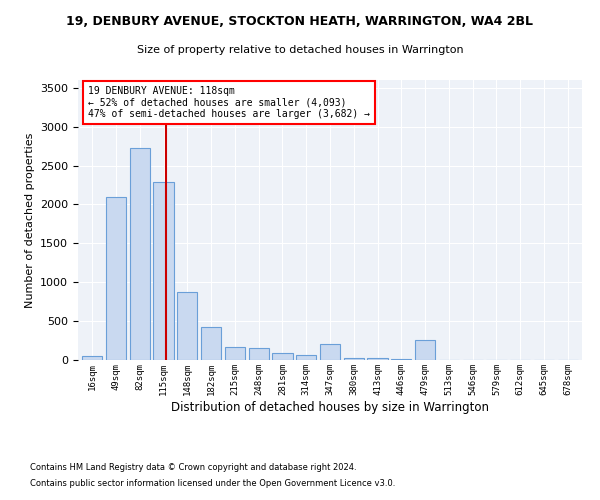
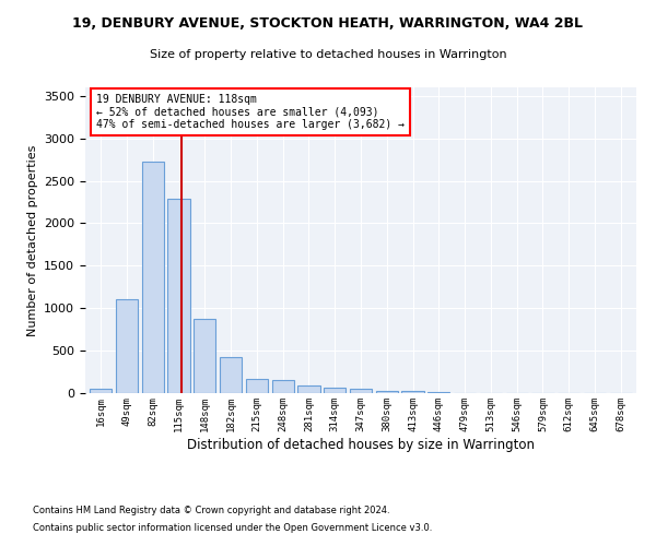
49sqm: 2100 -> 1100
347sqm: 200 -> 50
479sqm: 260 -> 0
